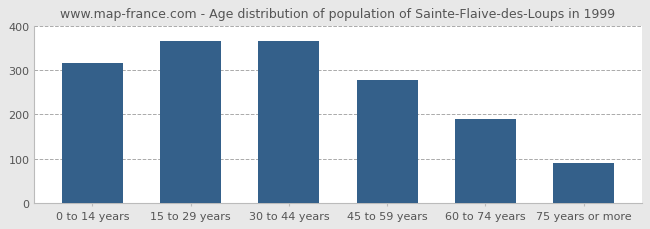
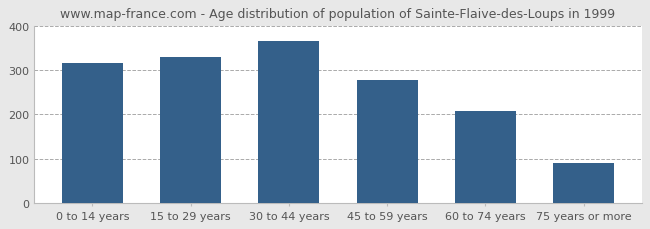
15 to 29 years: 365 -> 330
60 to 74 years: 190 -> 208
